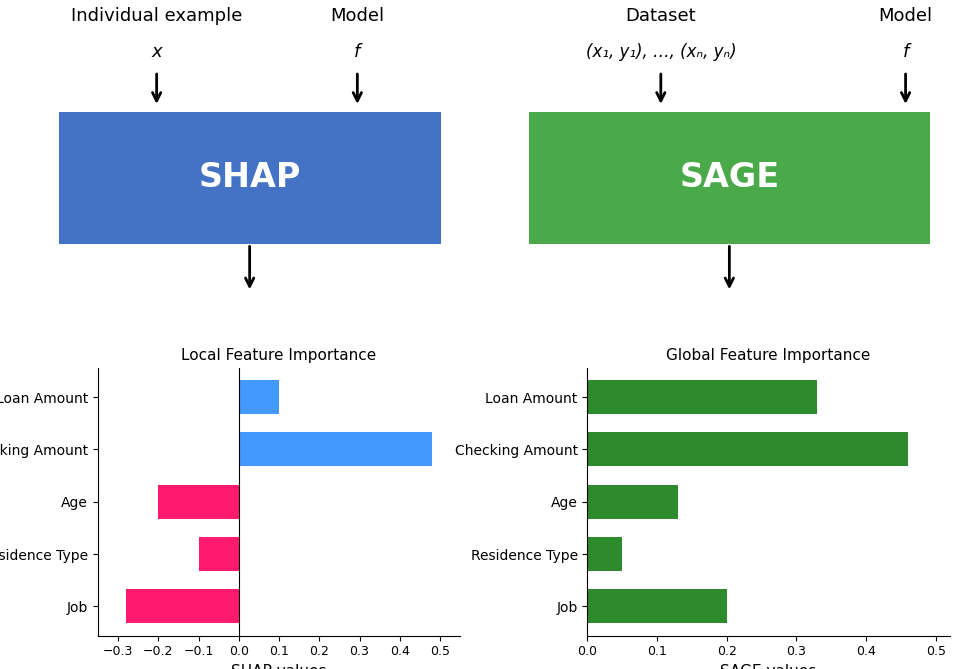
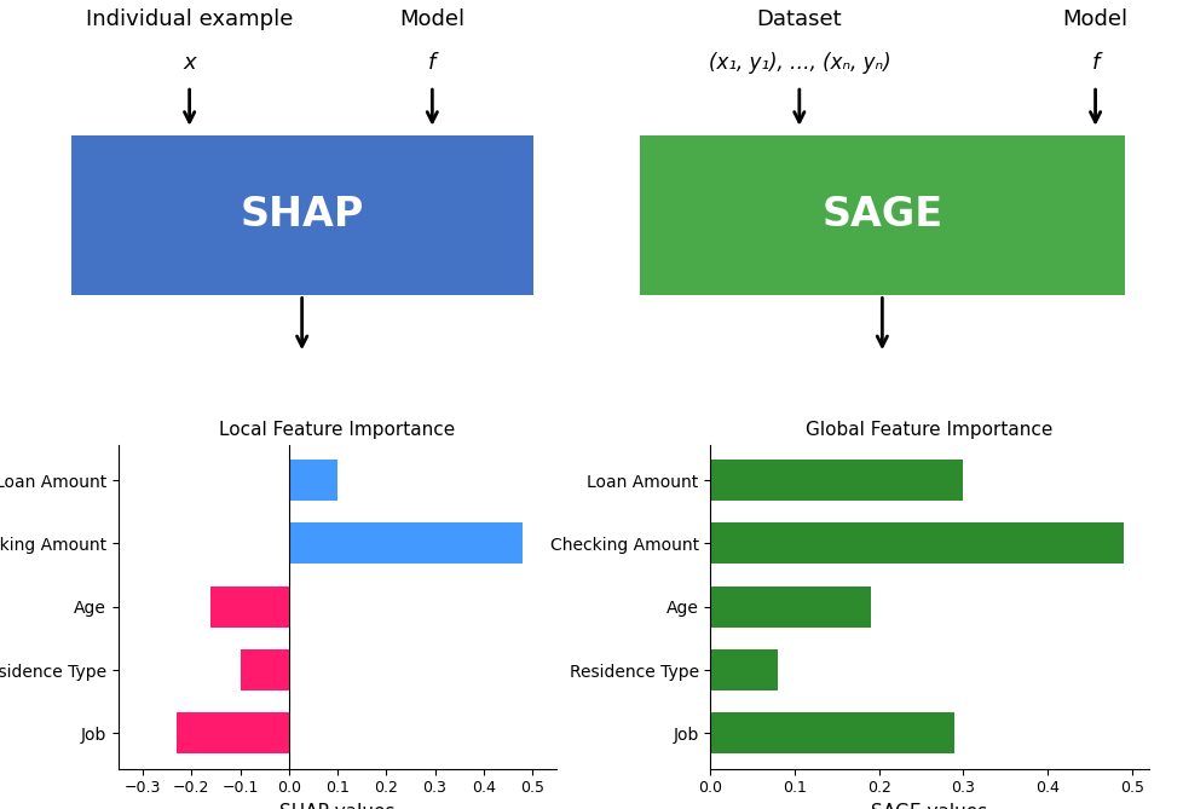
Local Feature Importance/Age: -0.20 -> -0.16
Local Feature Importance/Job: -0.28 -> -0.23
Global Feature Importance/Loan Amount: 0.33 -> 0.30
Global Feature Importance/Checking Amount: 0.46 -> 0.49
Global Feature Importance/Age: 0.13 -> 0.19
Global Feature Importance/Residence Type: 0.05 -> 0.08
Global Feature Importance/Job: 0.20 -> 0.29
